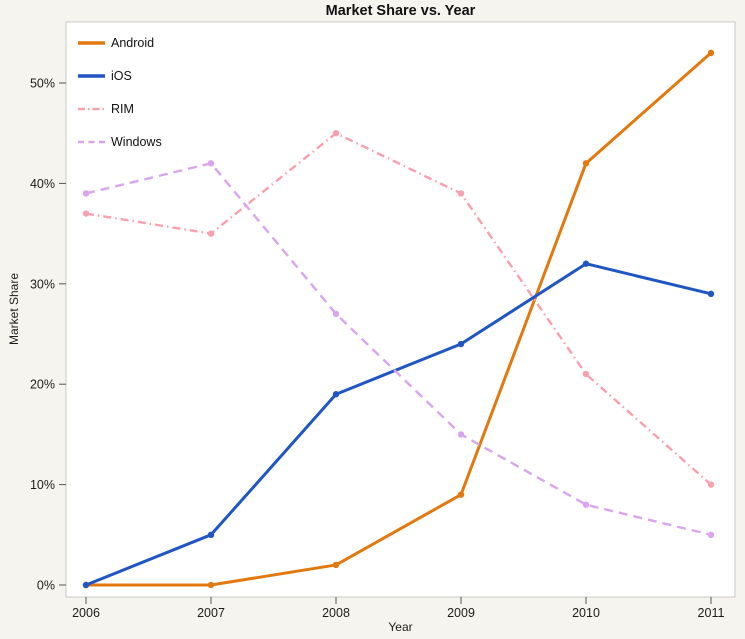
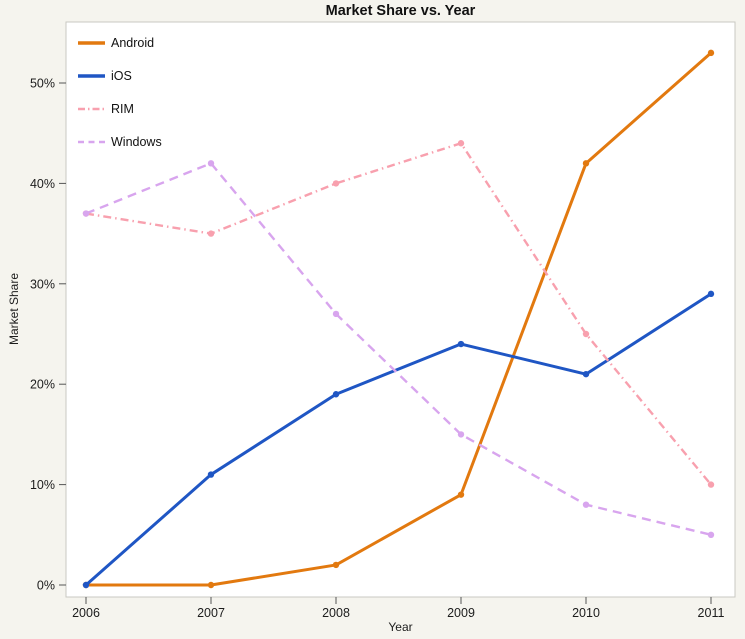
Windows/2006: 39% -> 37%
iOS/2007: 5% -> 11%
RIM/2008: 45% -> 40%
RIM/2009: 39% -> 44%
iOS/2010: 32% -> 21%
RIM/2010: 21% -> 25%
